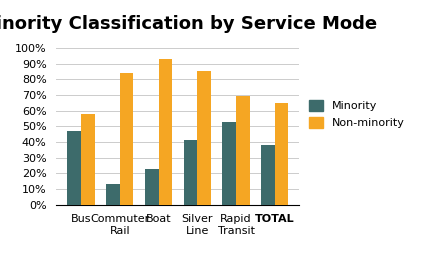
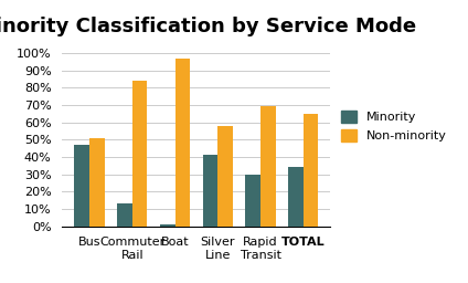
Non-minority/Bus: 58% -> 51%
Minority/Boat: 23% -> 1%
Non-minority/Boat: 93% -> 97%
Non-minority/Silver Line: 85% -> 58%
Minority/Rapid Transit: 53% -> 30%
Minority/TOTAL: 38% -> 34%
